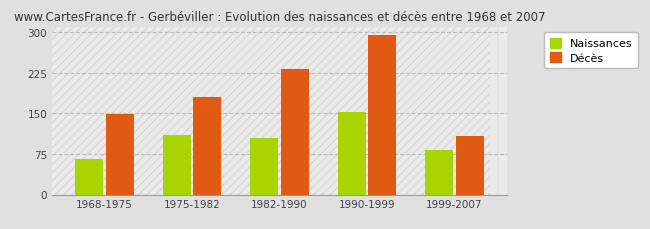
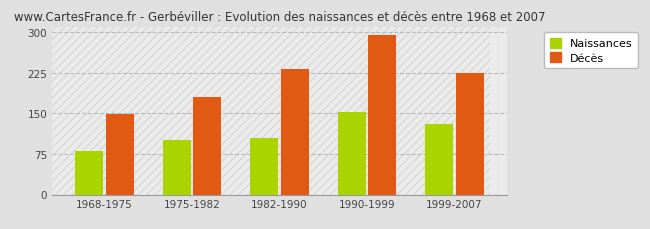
Naissances/1968-1975: 66 -> 80
Naissances/1975-1982: 110 -> 100
Naissances/1999-2007: 82 -> 130
Décès/1999-2007: 108 -> 225
